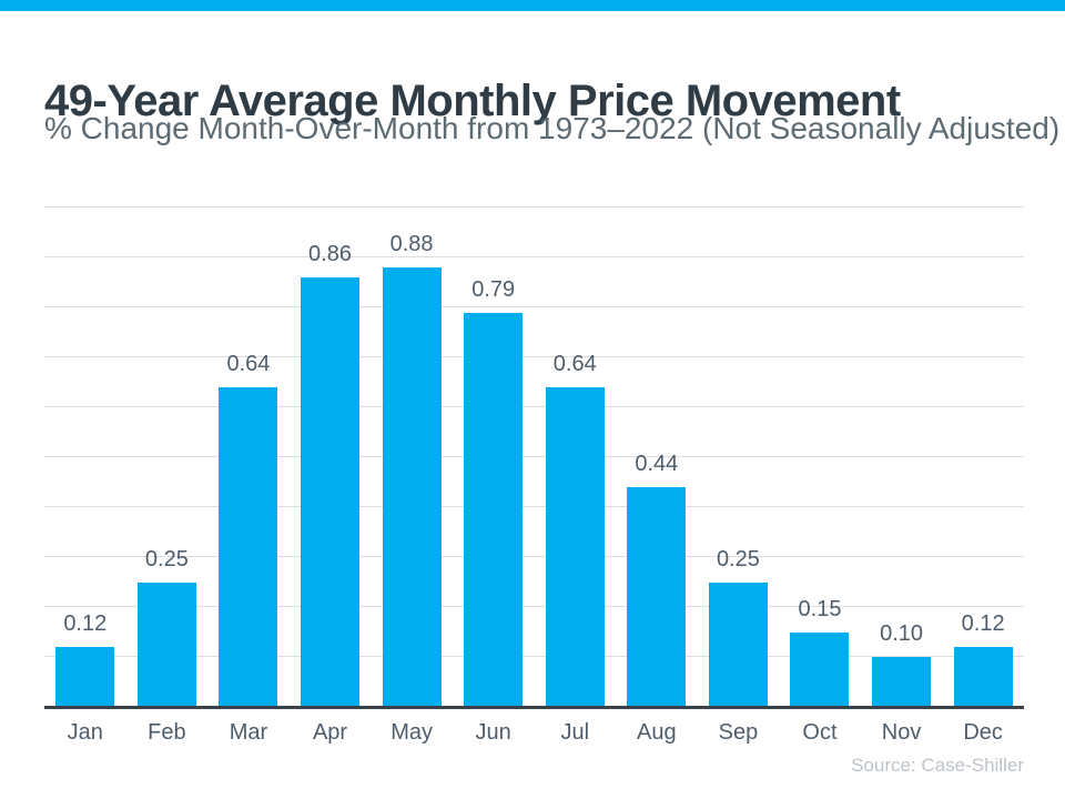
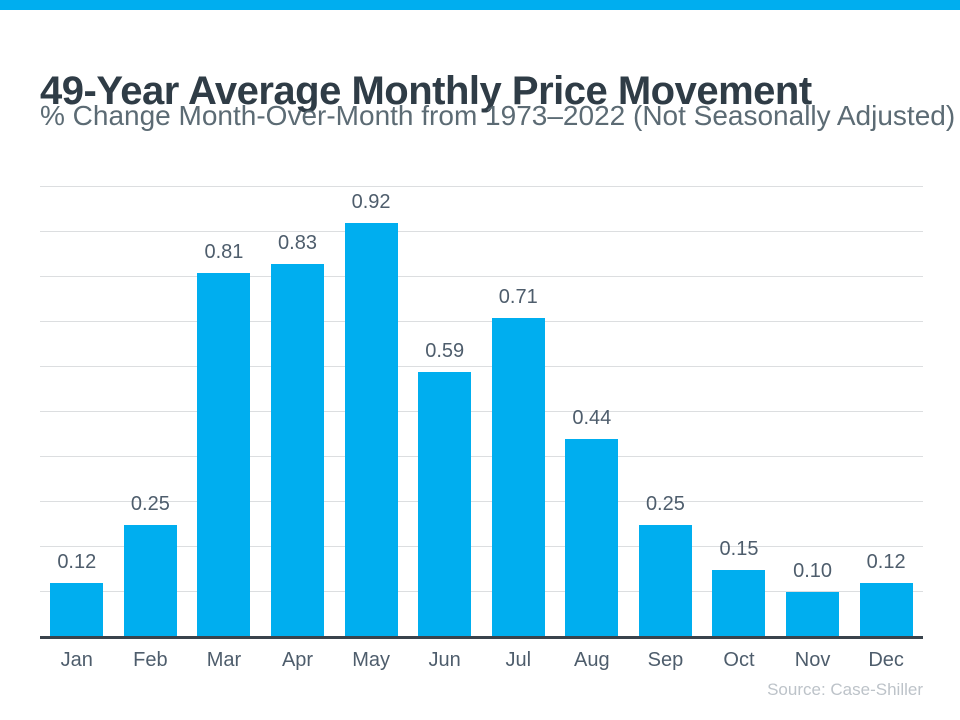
Mar: 0.64 -> 0.81
Apr: 0.86 -> 0.83
May: 0.88 -> 0.92
Jun: 0.79 -> 0.59
Jul: 0.64 -> 0.71
